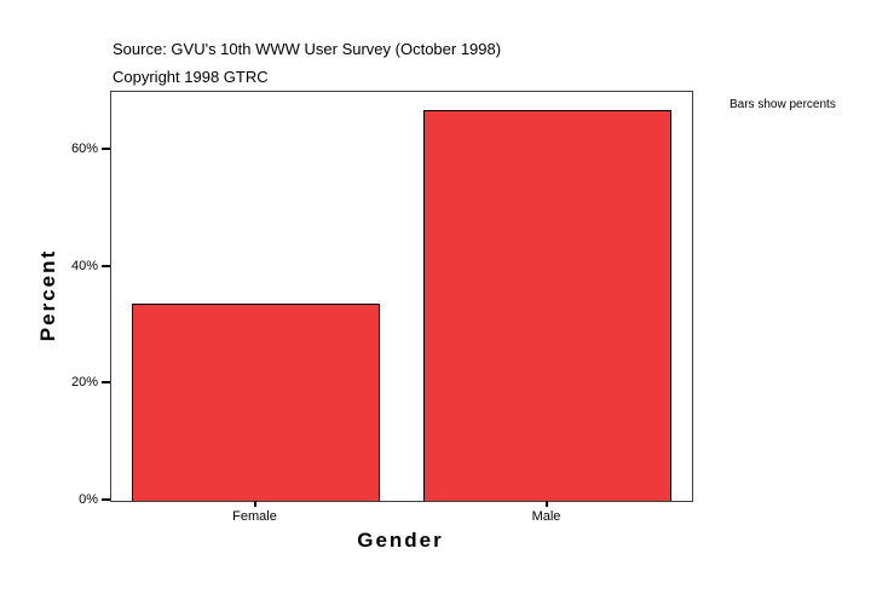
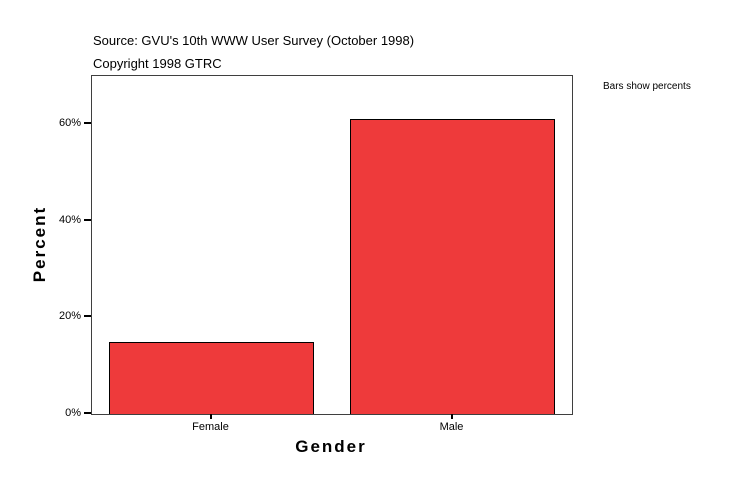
Female: 34% -> 15%
Male: 67% -> 61%
